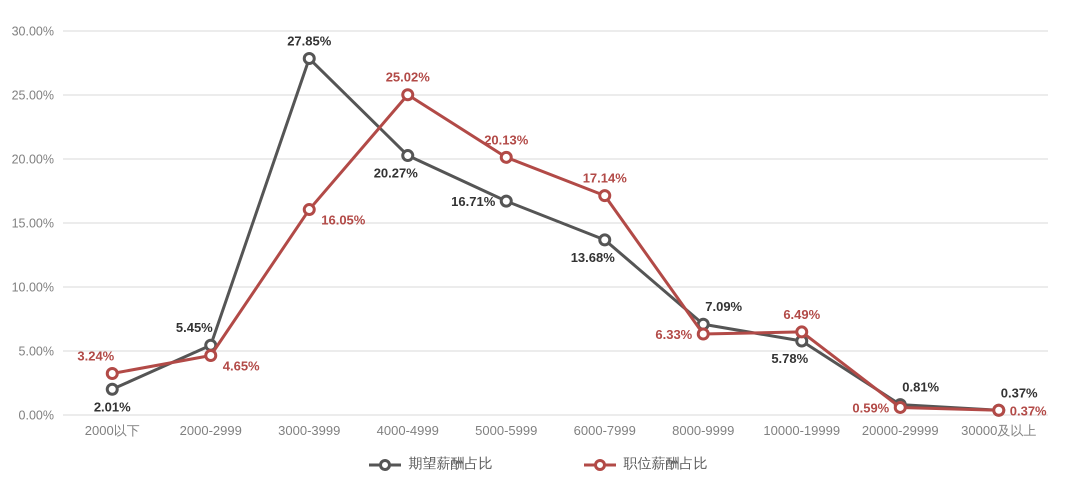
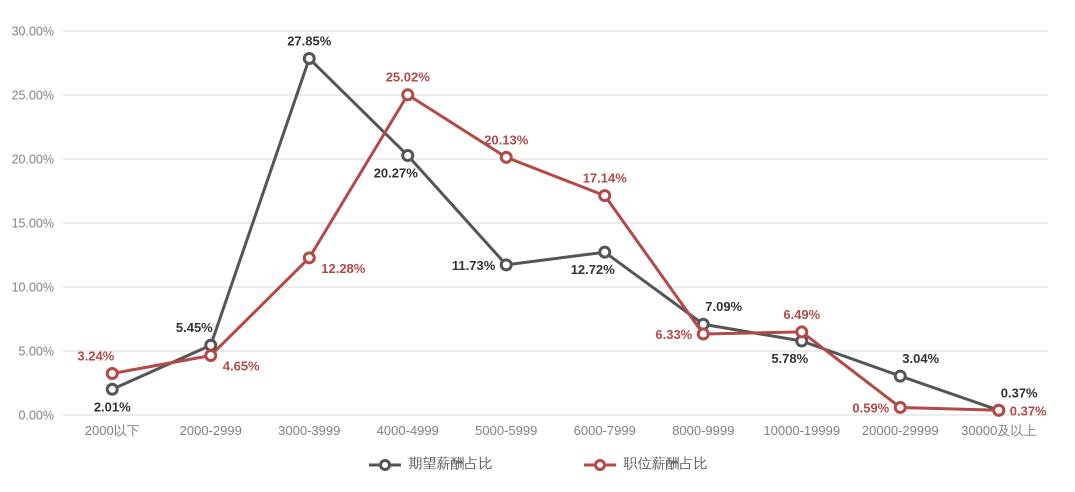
职位薪酬占比/3000-3999: 16.05% -> 12.28%
期望薪酬占比/5000-5999: 16.71% -> 11.73%
期望薪酬占比/6000-7999: 13.68% -> 12.72%
期望薪酬占比/20000-29999: 0.81% -> 3.04%
